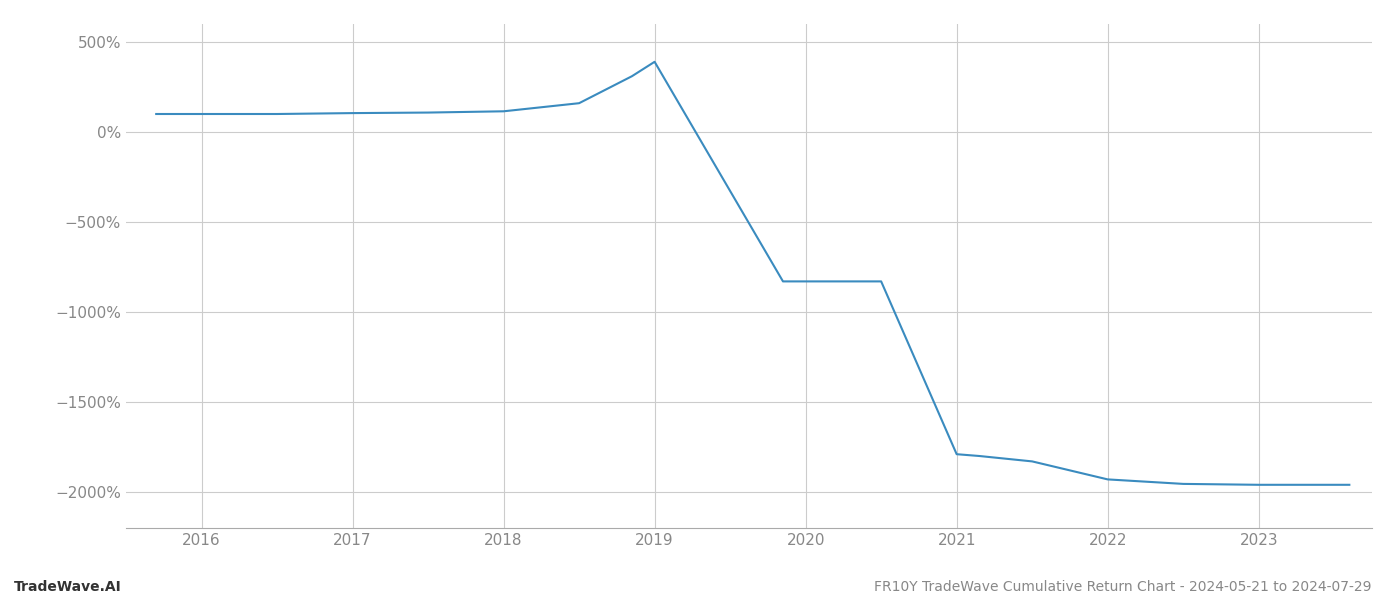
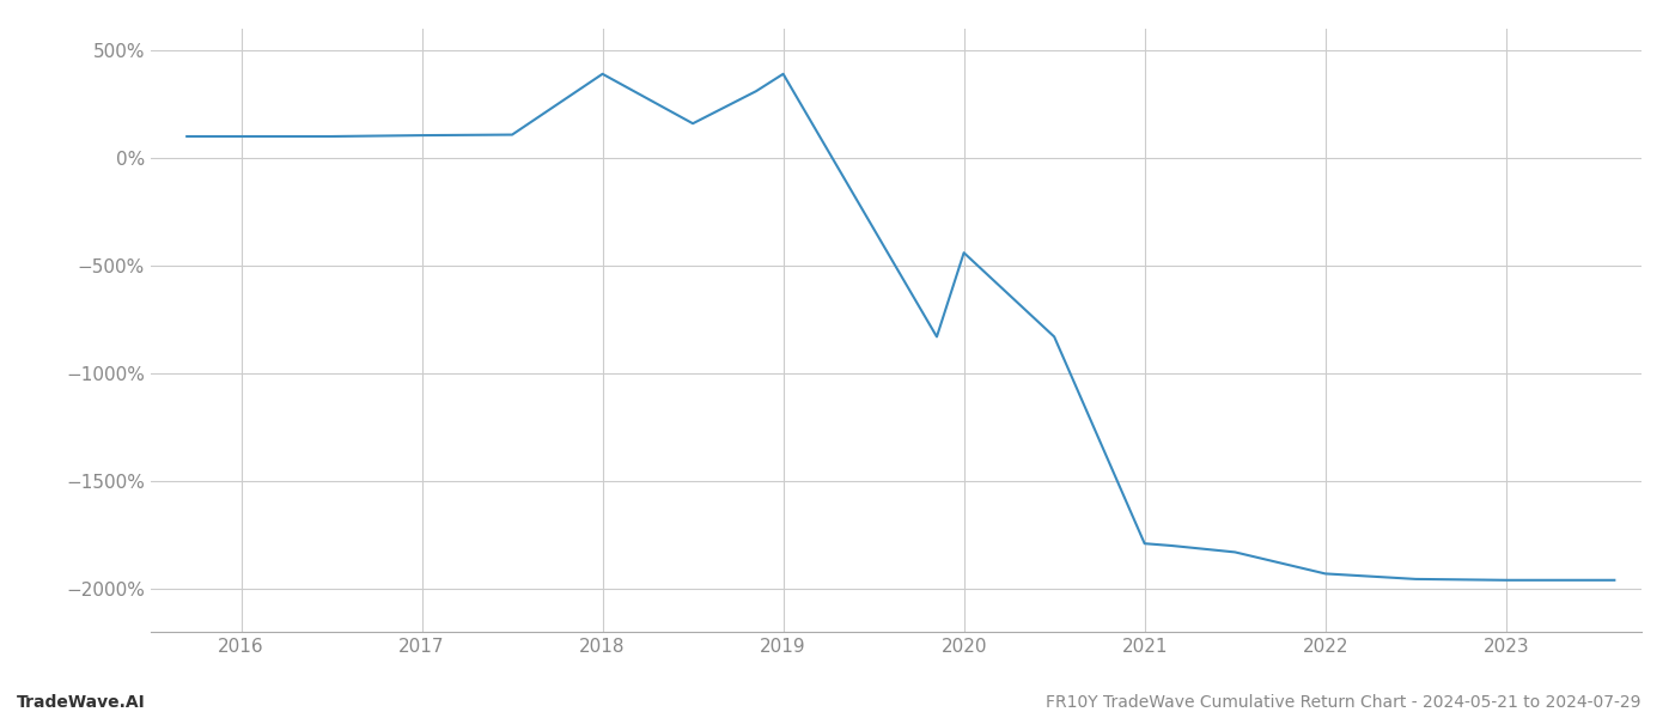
2018: 120% -> 390%
2020: -830% -> -440%
